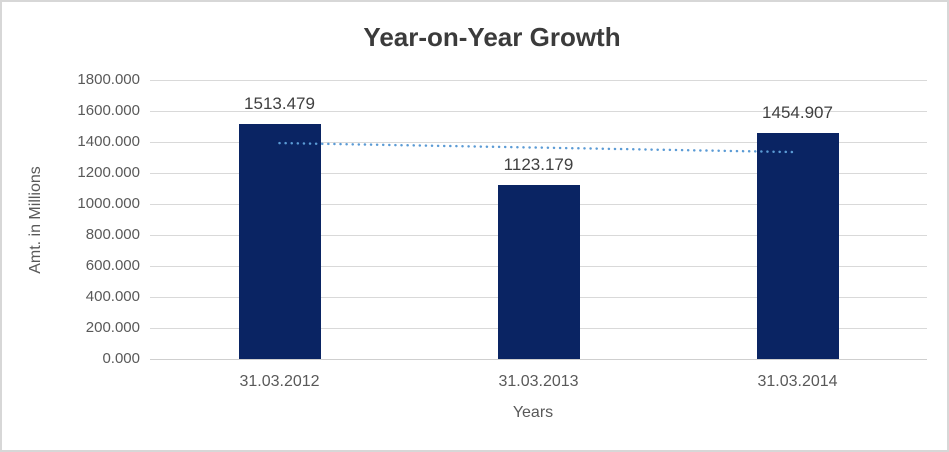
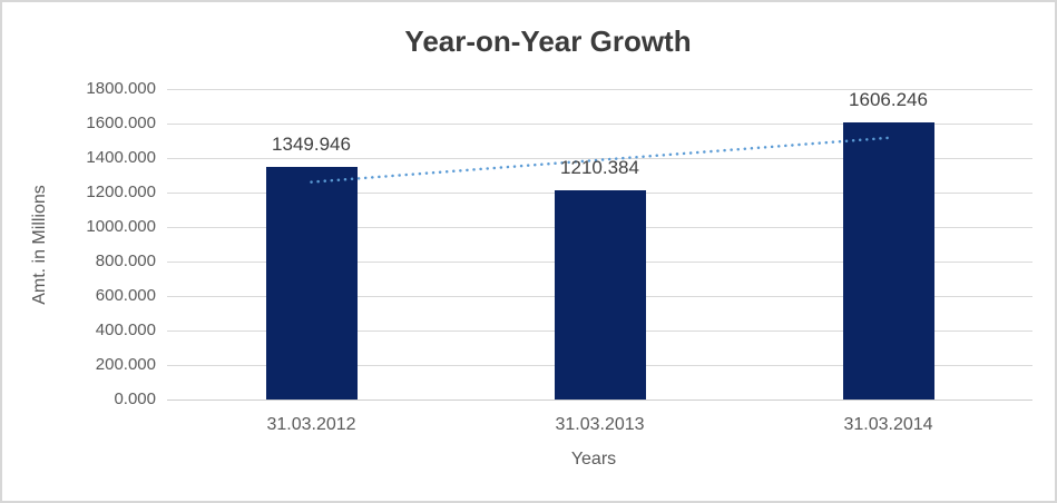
31.03.2012: 1513.479 -> 1349.946
31.03.2013: 1123.179 -> 1210.384
31.03.2014: 1454.907 -> 1606.246
